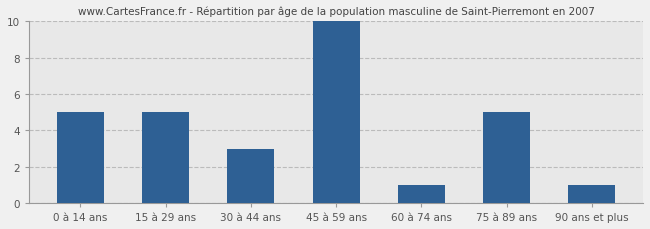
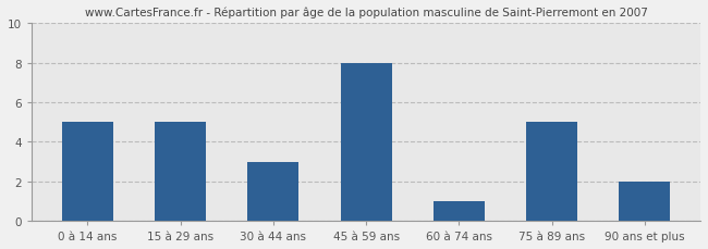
45 à 59 ans: 10 -> 8
90 ans et plus: 1 -> 2
